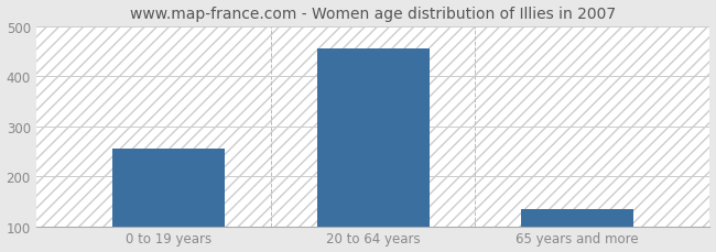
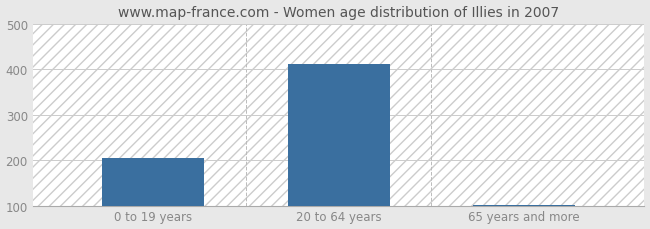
0 to 19 years: 255 -> 204
20 to 64 years: 455 -> 411
65 years and more: 135 -> 102
